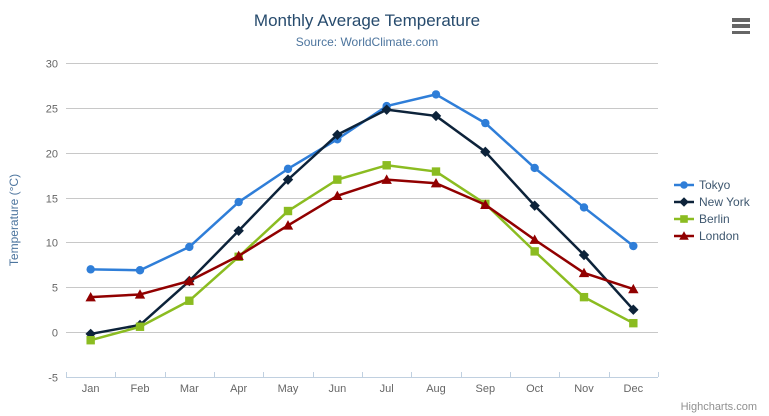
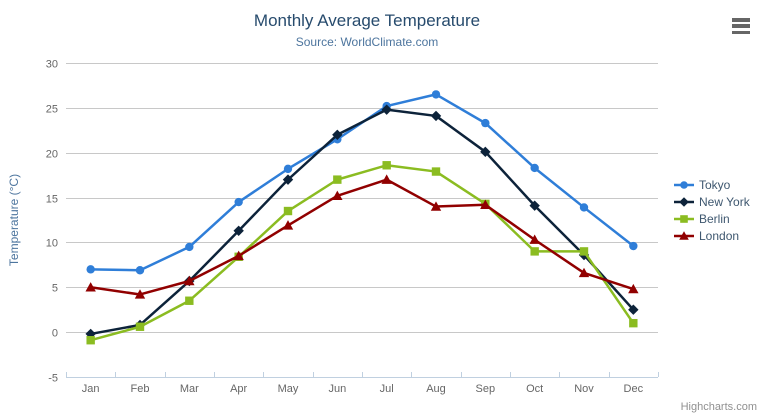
London/Jan: 4 -> 5
London/Aug: 17 -> 14
Berlin/Nov: 4 -> 9
